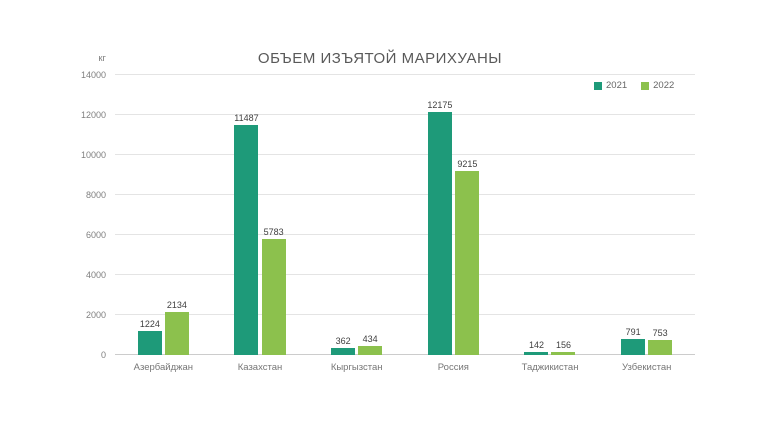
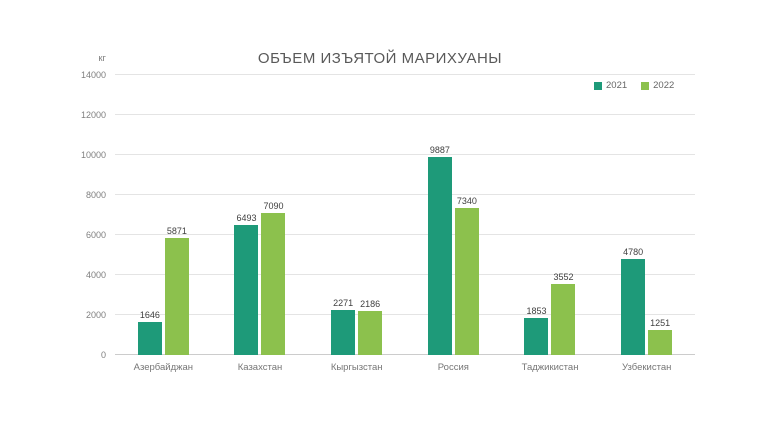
2021/Азербайджан: 1224 -> 1646
2022/Азербайджан: 2134 -> 5871
2021/Казахстан: 11487 -> 6493
2022/Казахстан: 5783 -> 7090
2021/Кыргызстан: 362 -> 2271
2022/Кыргызстан: 434 -> 2186
2021/Россия: 12175 -> 9887
2022/Россия: 9215 -> 7340
2021/Таджикистан: 142 -> 1853
2022/Таджикистан: 156 -> 3552
2021/Узбекистан: 791 -> 4780
2022/Узбекистан: 753 -> 1251
